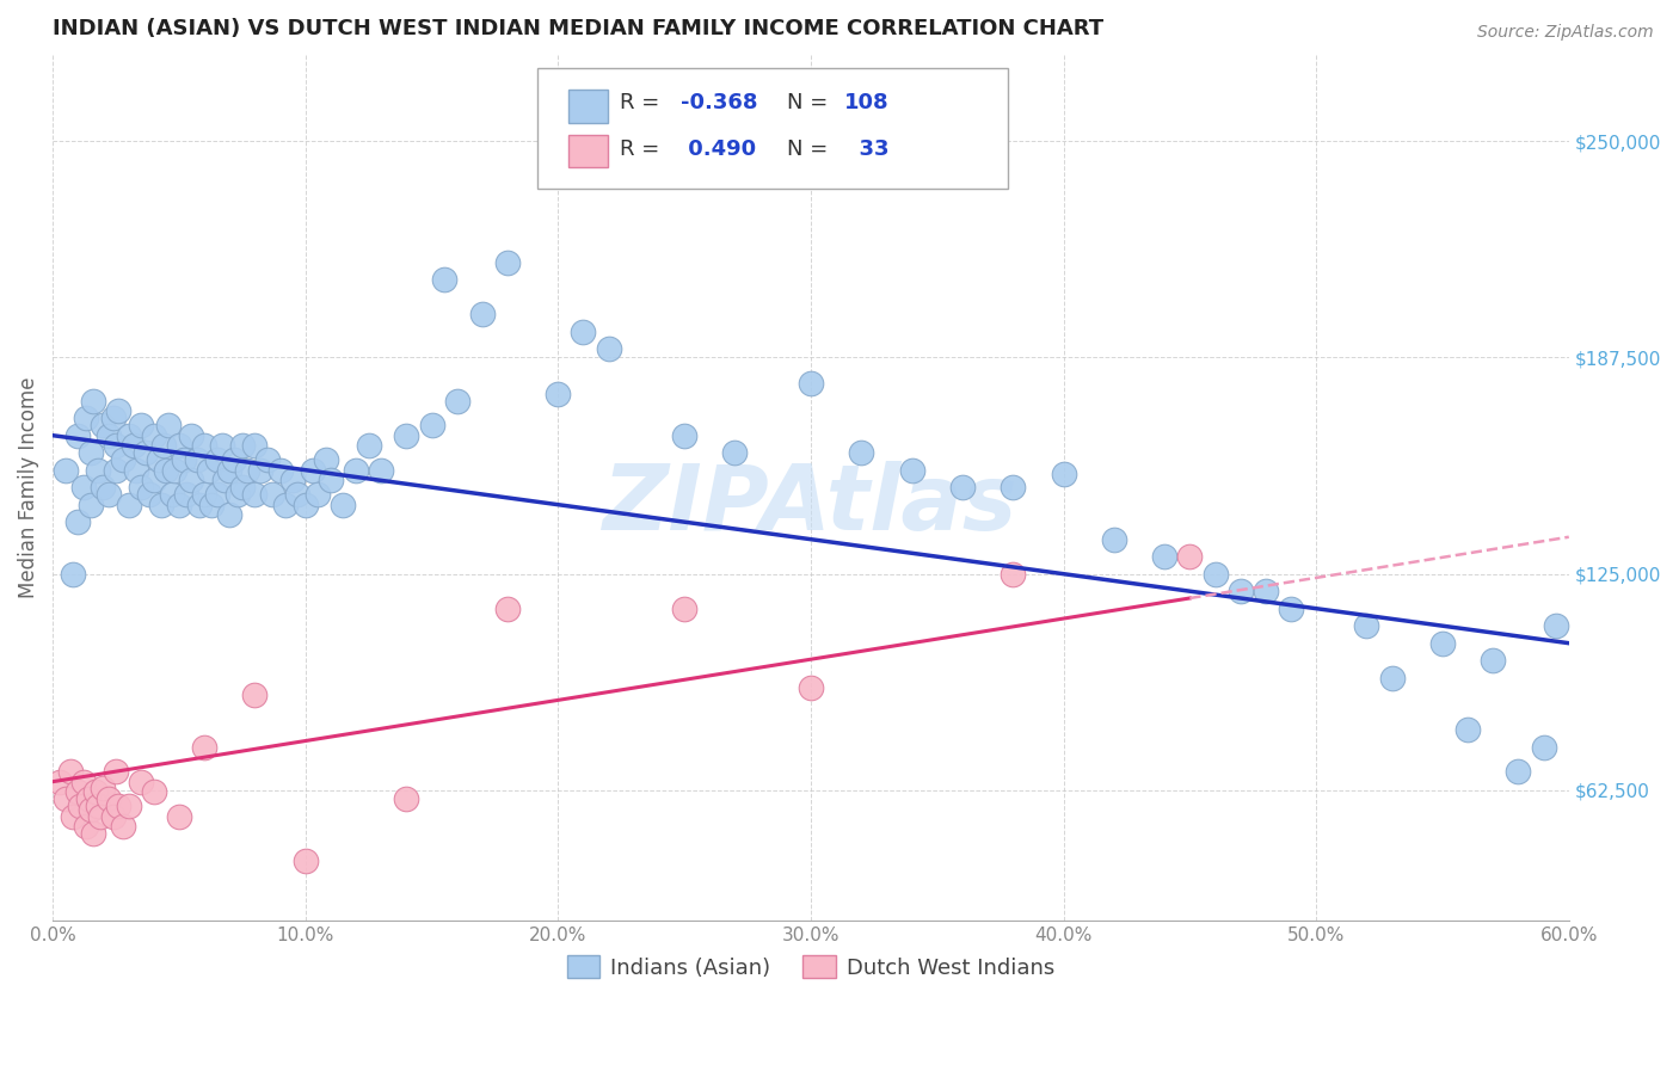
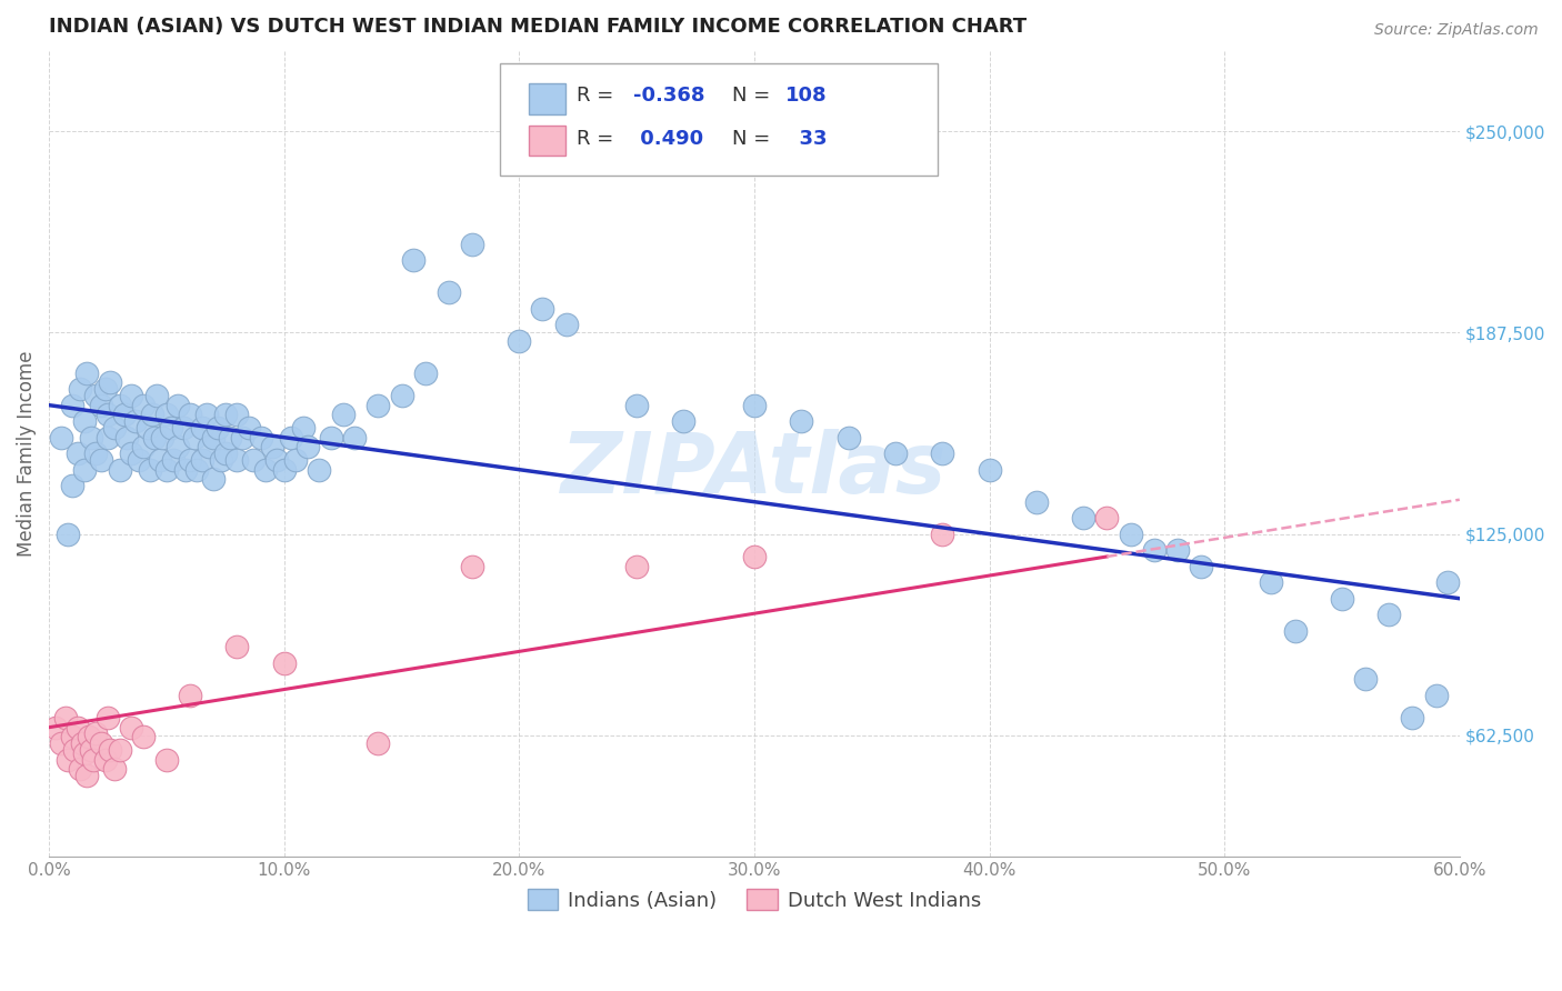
Dutch West Indians/10.0%: $42,000 -> $85,000
Indians (Asian)/20.0%: $177,000 -> $185,000
Indians (Asian)/30.0%: $180,000 -> $165,000
Dutch West Indians/30.0%: $92,000 -> $118,000
Indians (Asian)/40.0%: $154,000 -> $145,000
